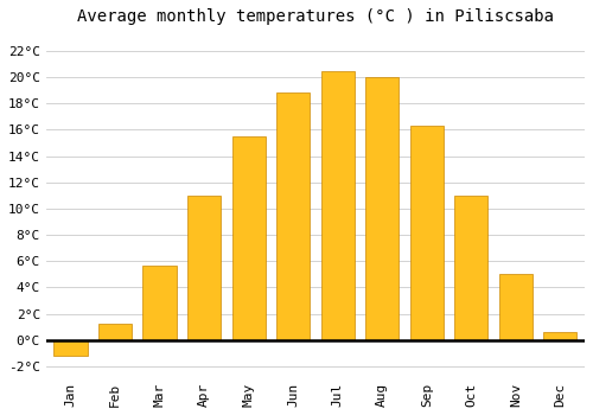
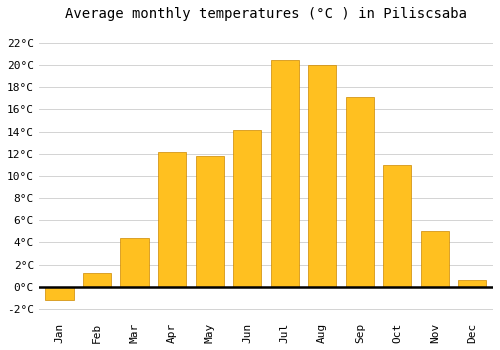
Mar: 5.7°C -> 4.4°C
Apr: 11.0°C -> 12.2°C
May: 15.5°C -> 11.8°C
Jun: 18.8°C -> 14.1°C
Sep: 16.3°C -> 17.1°C
